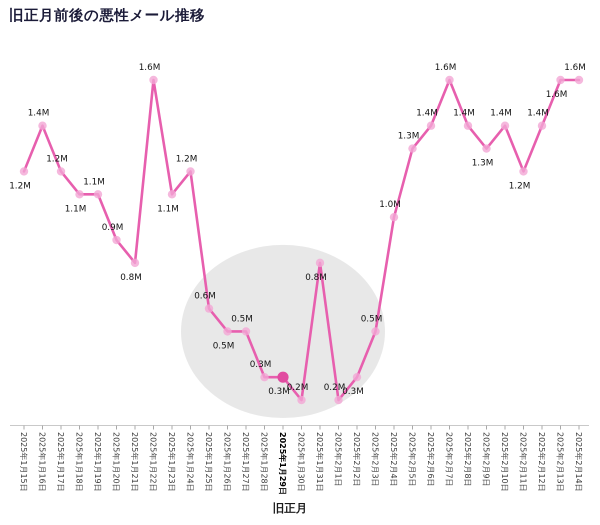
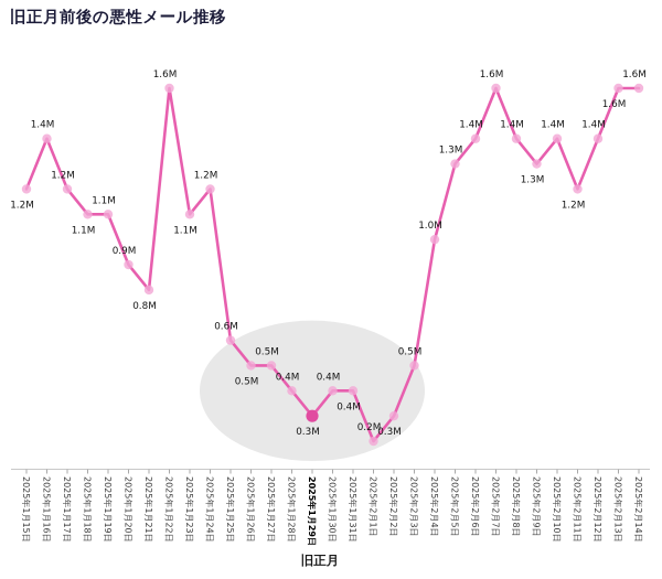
2025年1月28日: 0.3M -> 0.4M
2025年1月30日: 0.2M -> 0.4M
2025年1月31日: 0.8M -> 0.4M
